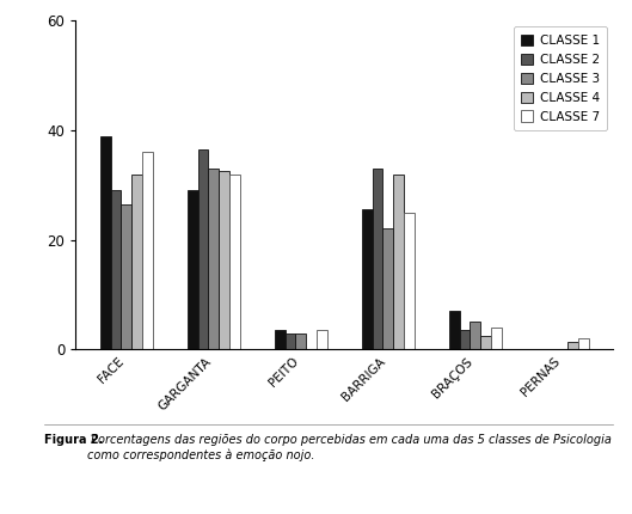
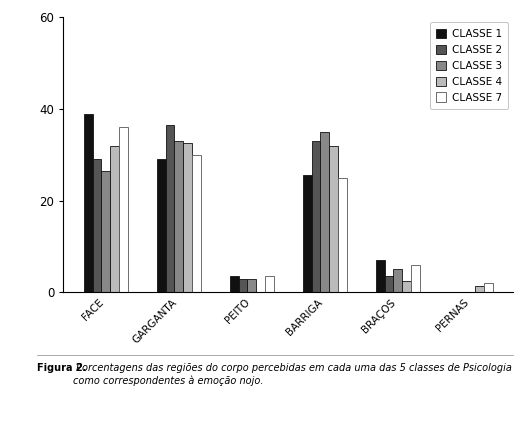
CLASSE 7/GARGANTA: 32.0 -> 30.0
CLASSE 3/BARRIGA: 22.0 -> 35.0
CLASSE 7/BRAÇOS: 4.0 -> 6.0
